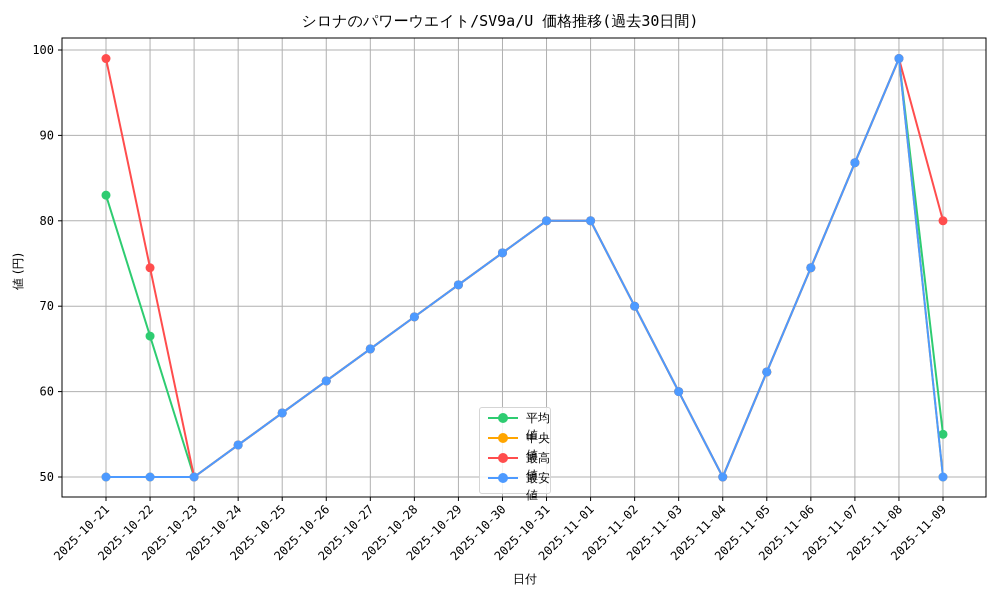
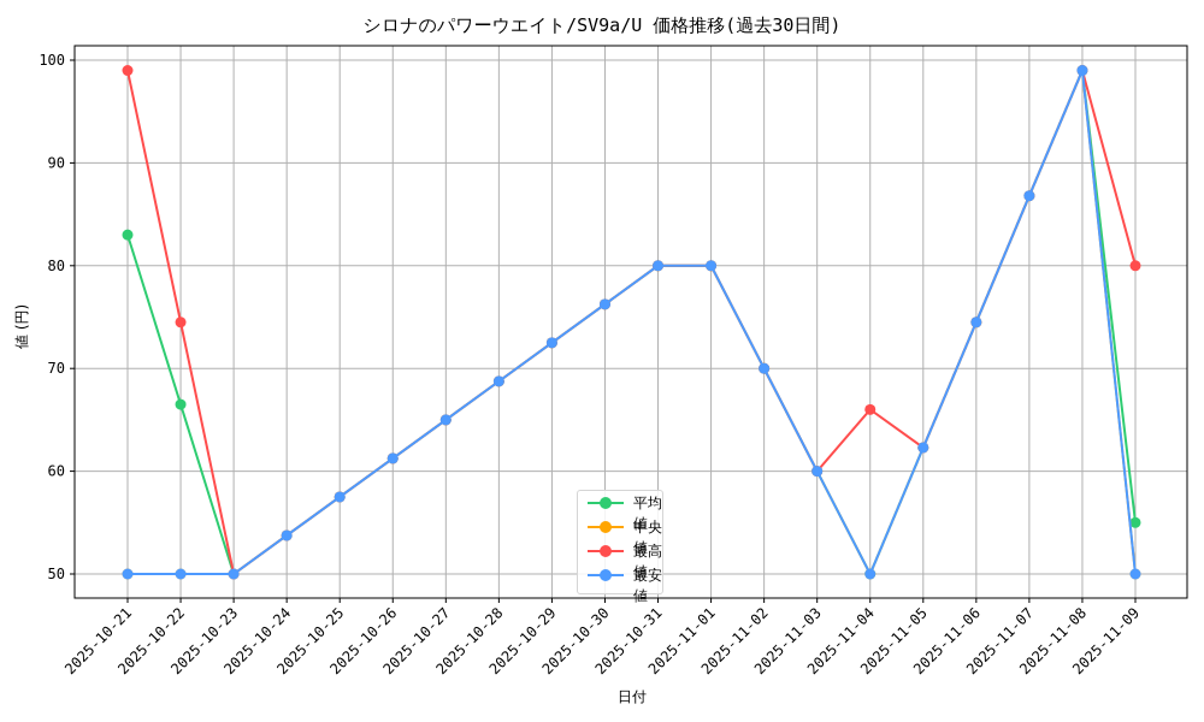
最高値/2025-11-04: 50 -> 66
